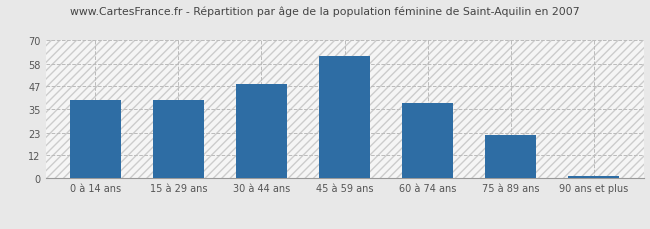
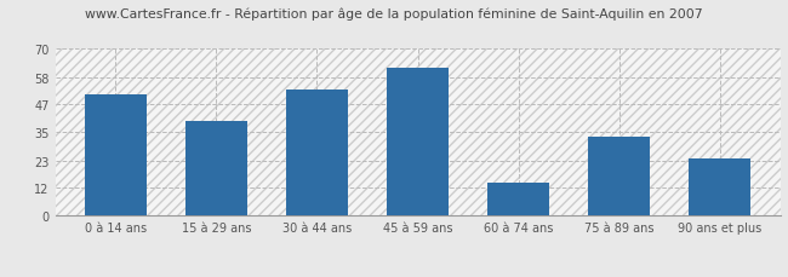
0 à 14 ans: 40 -> 51
30 à 44 ans: 48 -> 53
60 à 74 ans: 38 -> 14
75 à 89 ans: 22 -> 33
90 ans et plus: 1 -> 24
